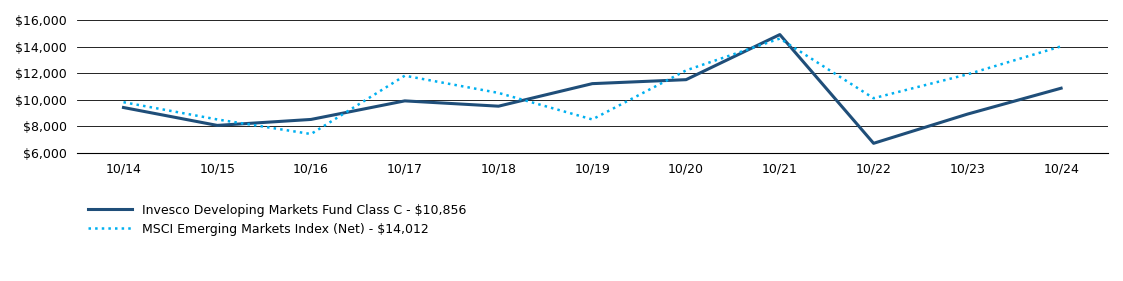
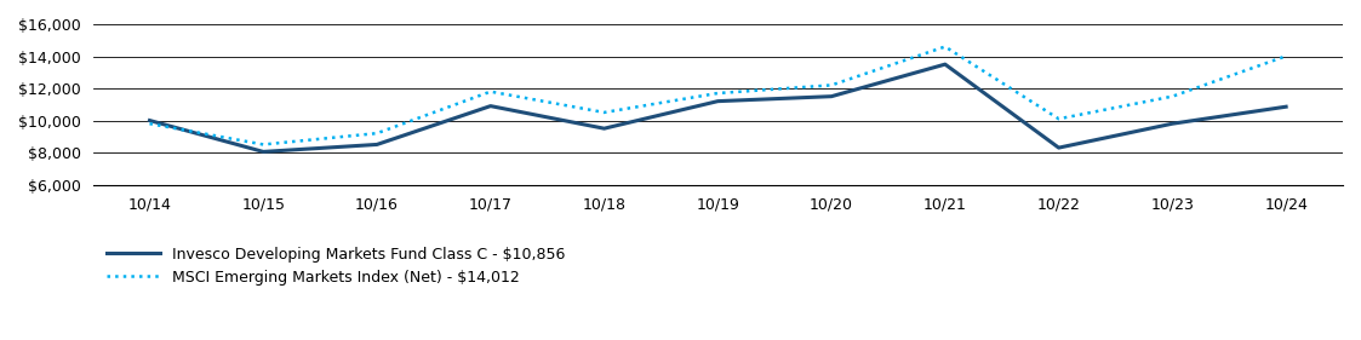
Invesco Developing Markets Fund Class C - $10,856/10/14: $9,400 -> $10,000
MSCI Emerging Markets Index (Net) - $14,012/10/16: $7,400 -> $9,200
Invesco Developing Markets Fund Class C - $10,856/10/17: $9,900 -> $10,900
MSCI Emerging Markets Index (Net) - $14,012/10/19: $8,500 -> $11,700
Invesco Developing Markets Fund Class C - $10,856/10/21: $14,900 -> $13,500
Invesco Developing Markets Fund Class C - $10,856/10/22: $6,700 -> $8,300
Invesco Developing Markets Fund Class C - $10,856/10/23: $8,900 -> $9,800
MSCI Emerging Markets Index (Net) - $14,012/10/23: $11,900 -> $11,500
